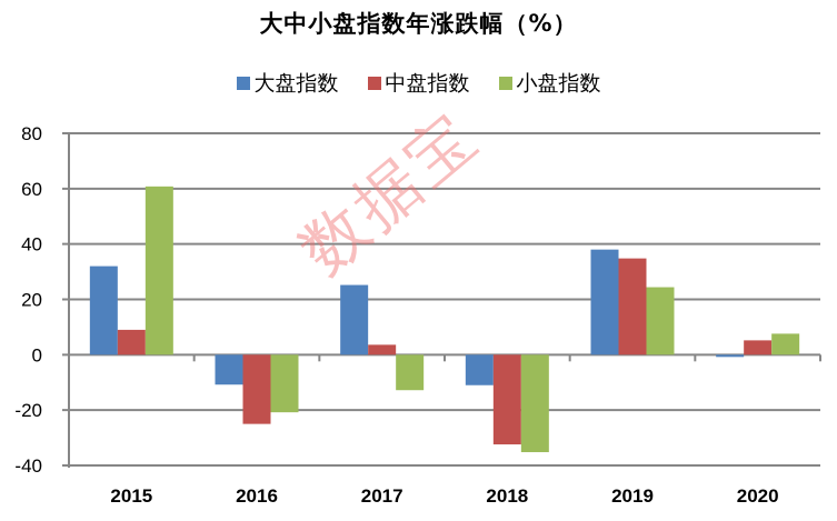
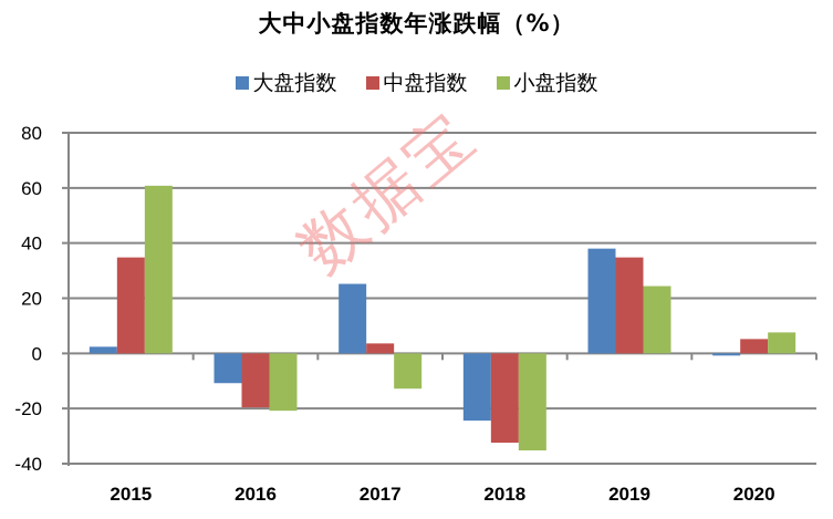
大盘指数/2015: 32 -> 2
中盘指数/2015: 9 -> 35
中盘指数/2016: -25 -> -20
大盘指数/2018: -11 -> -24
